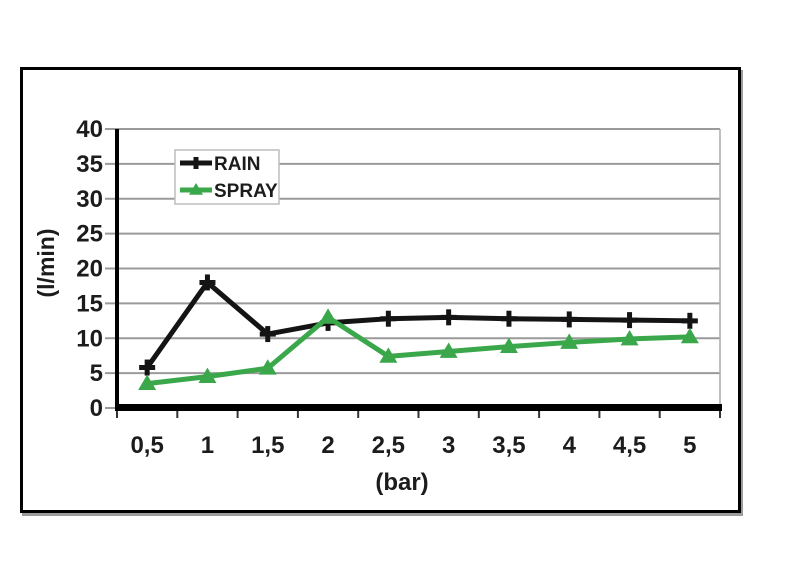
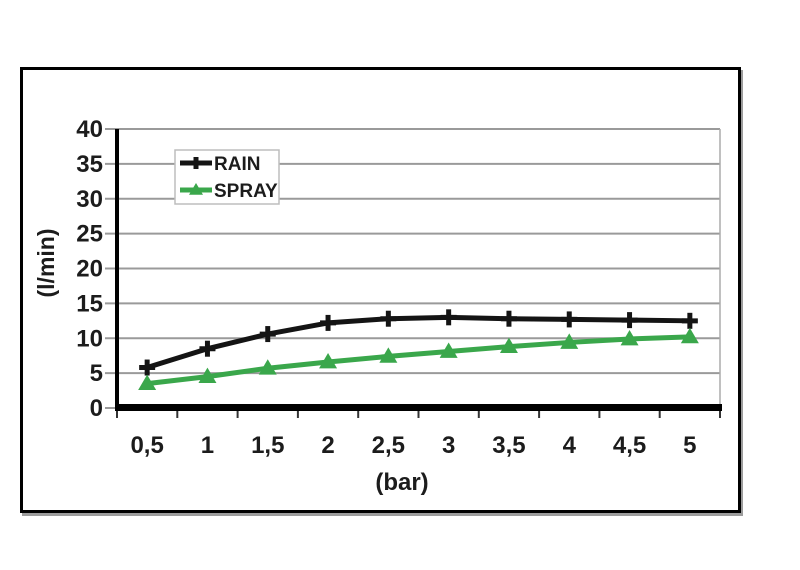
RAIN/1: 18 -> 8
SPRAY/2: 13 -> 7
